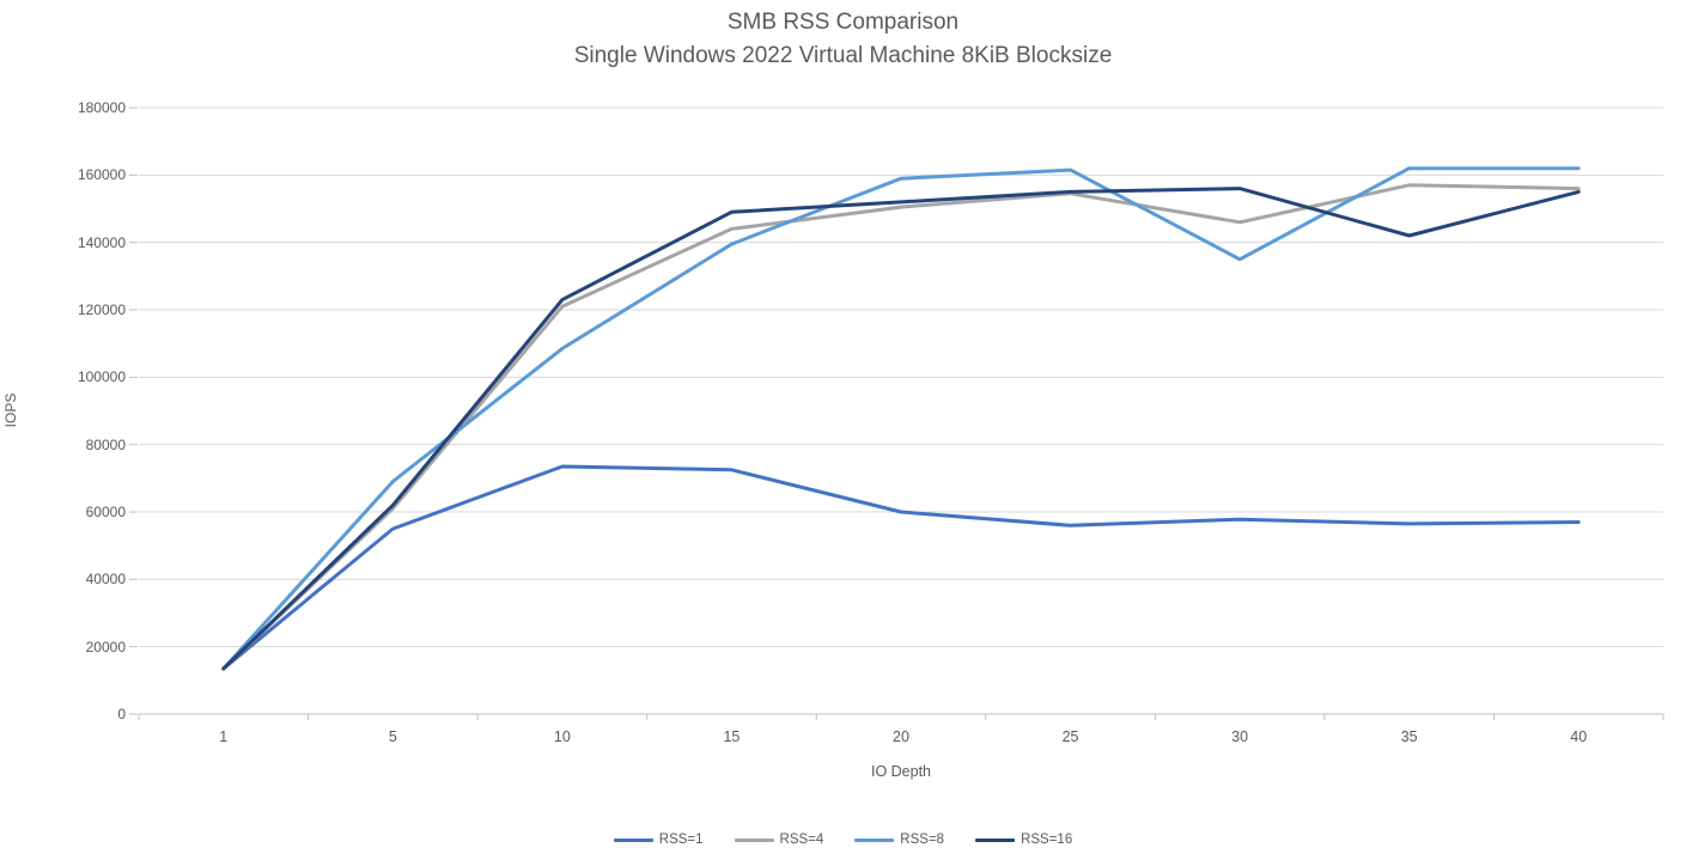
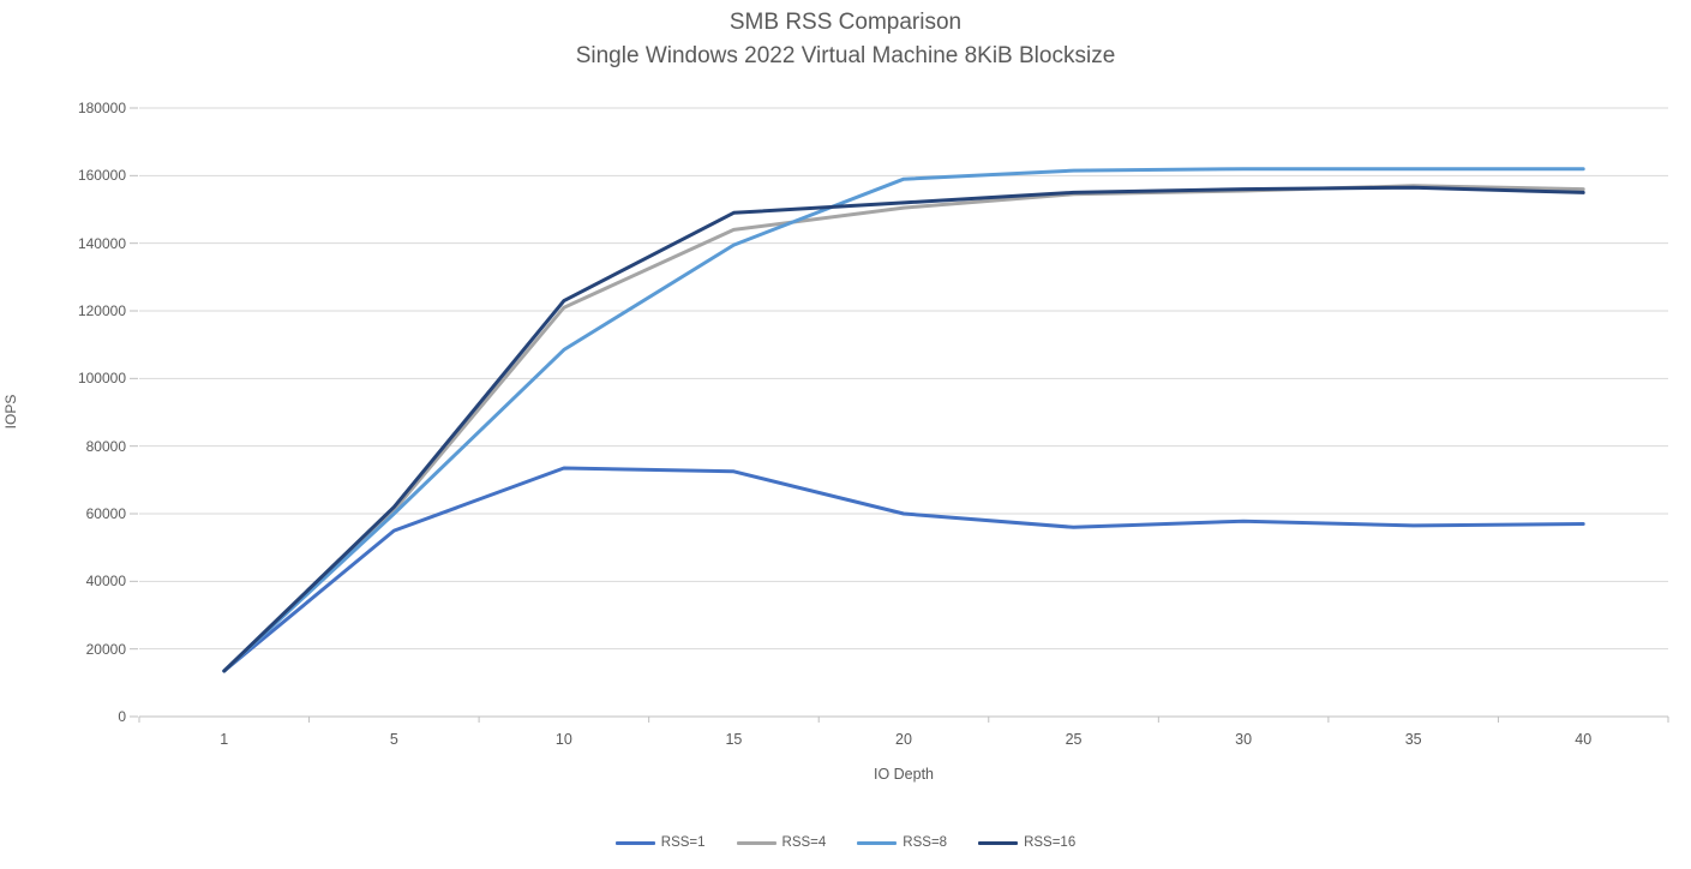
RSS=8/5: 69000 -> 60000
RSS=4/30: 146000 -> 156000
RSS=8/30: 135000 -> 162000
RSS=16/35: 142000 -> 156000
